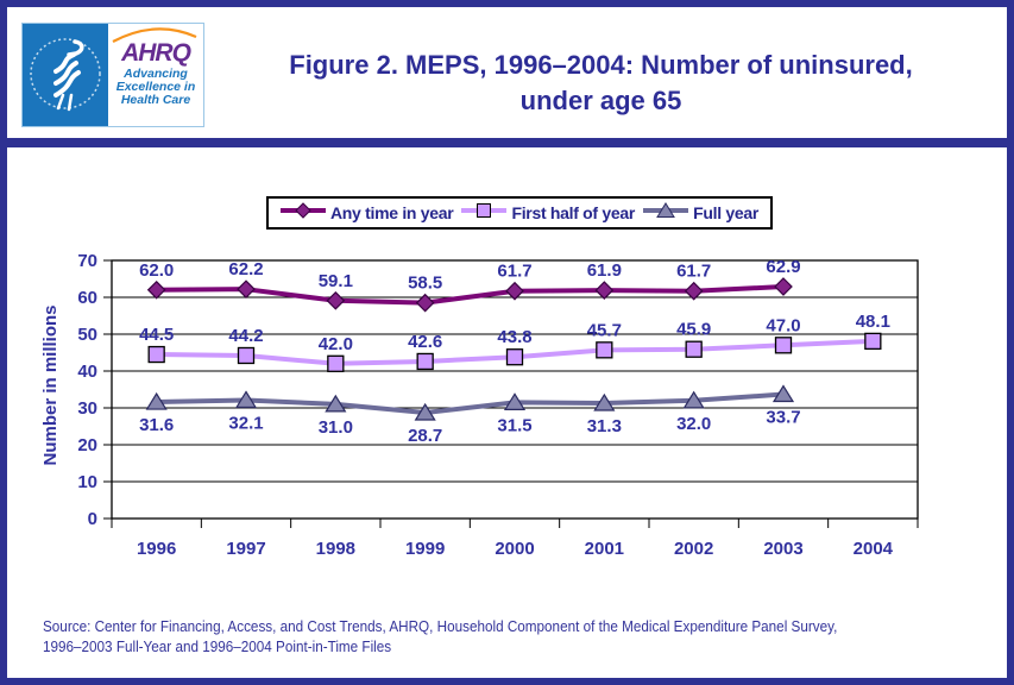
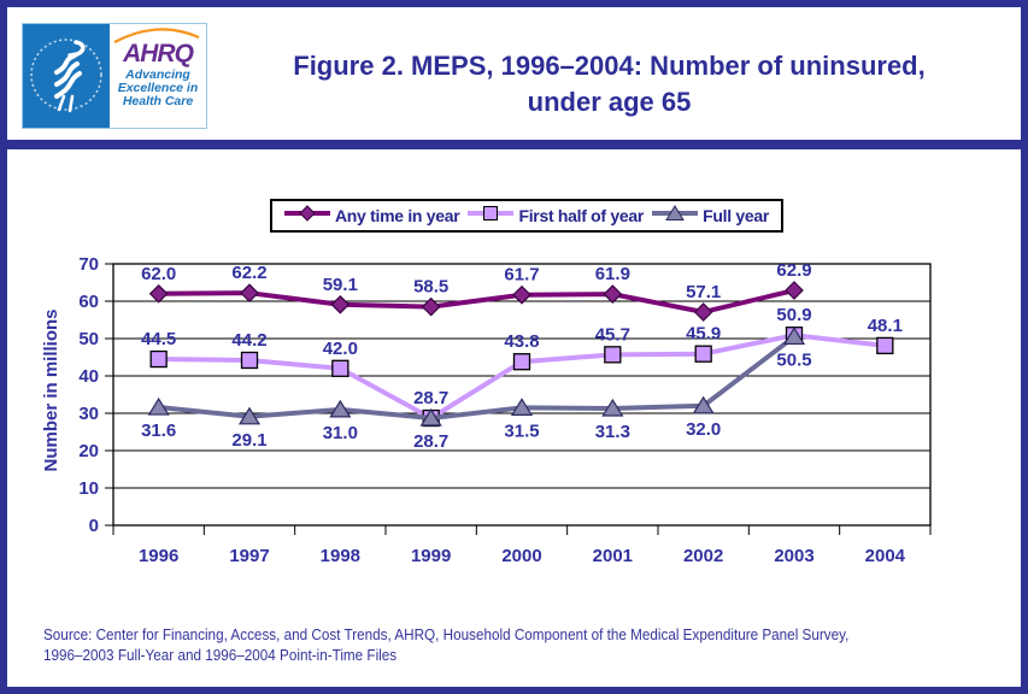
Full year/1997: 32.1 -> 29.1
First half of year/1999: 42.6 -> 28.7
Any time in year/2002: 61.7 -> 57.1
First half of year/2003: 47.0 -> 50.9
Full year/2003: 33.7 -> 50.5
